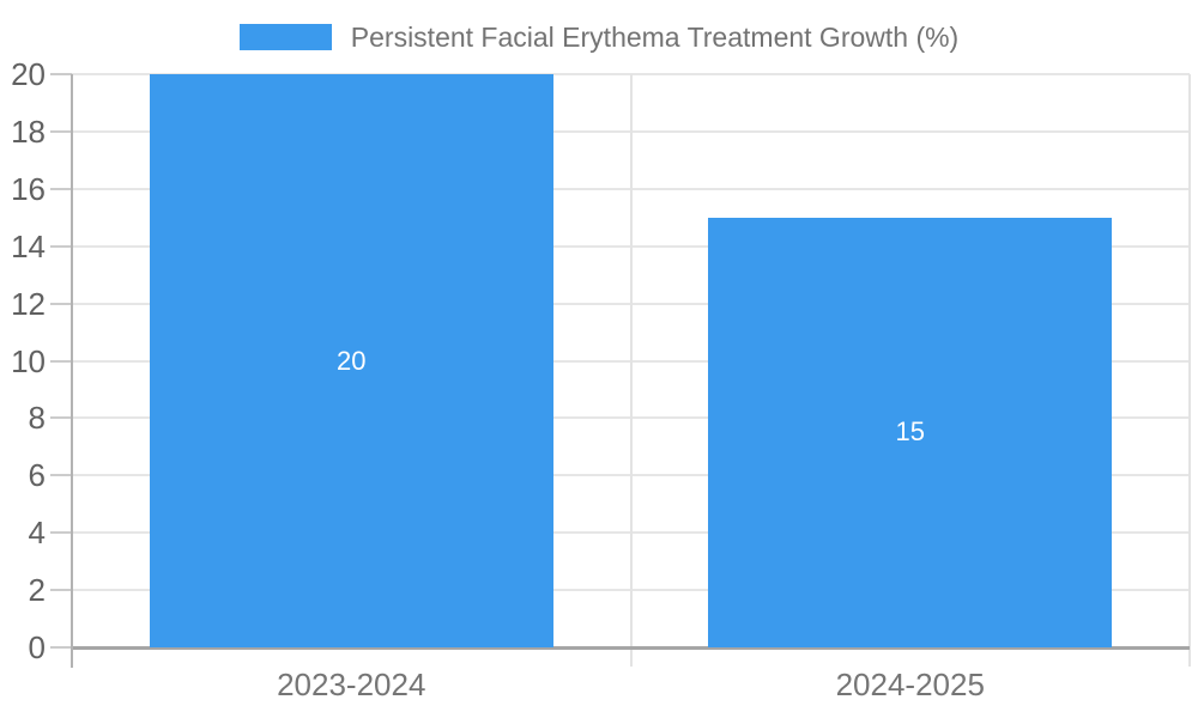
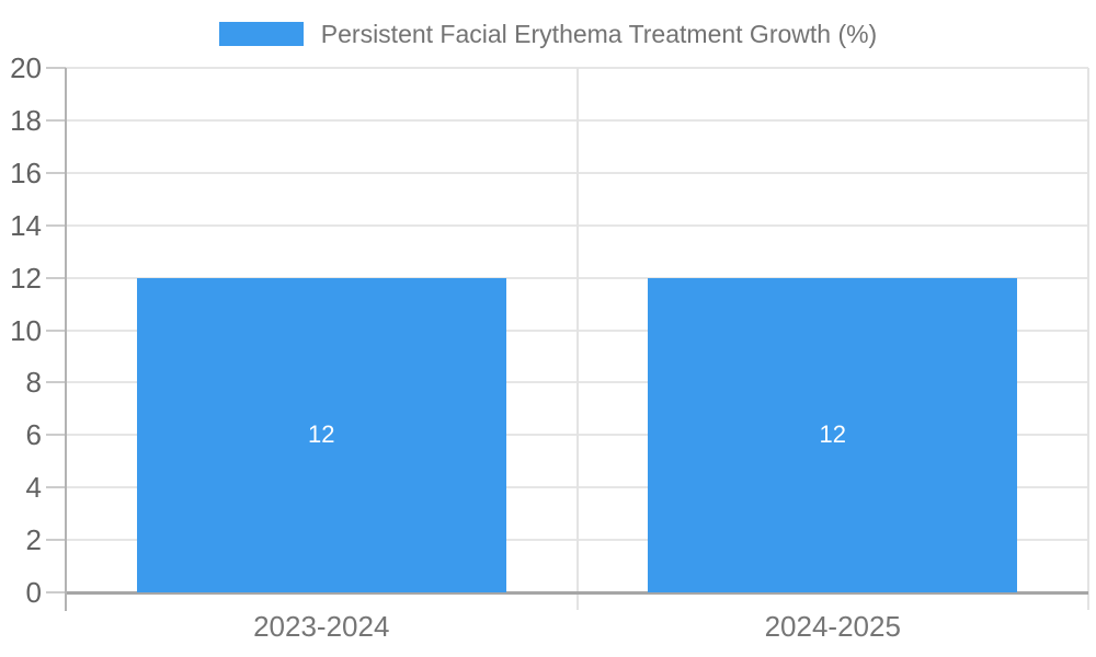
2023-2024: 20 -> 12
2024-2025: 15 -> 12
